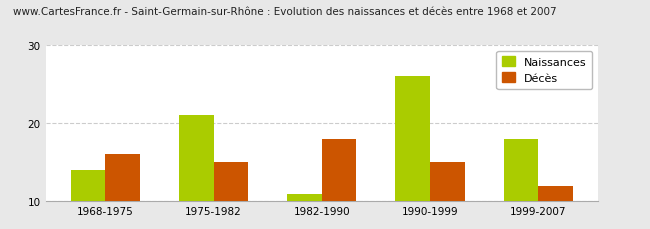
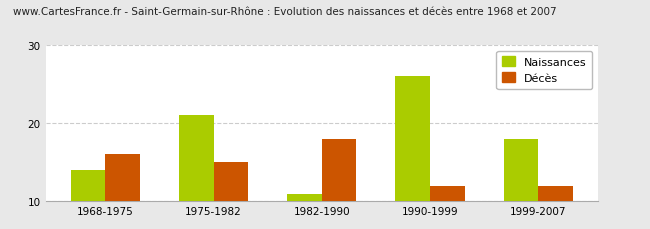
Décès/1990-1999: 15 -> 12
